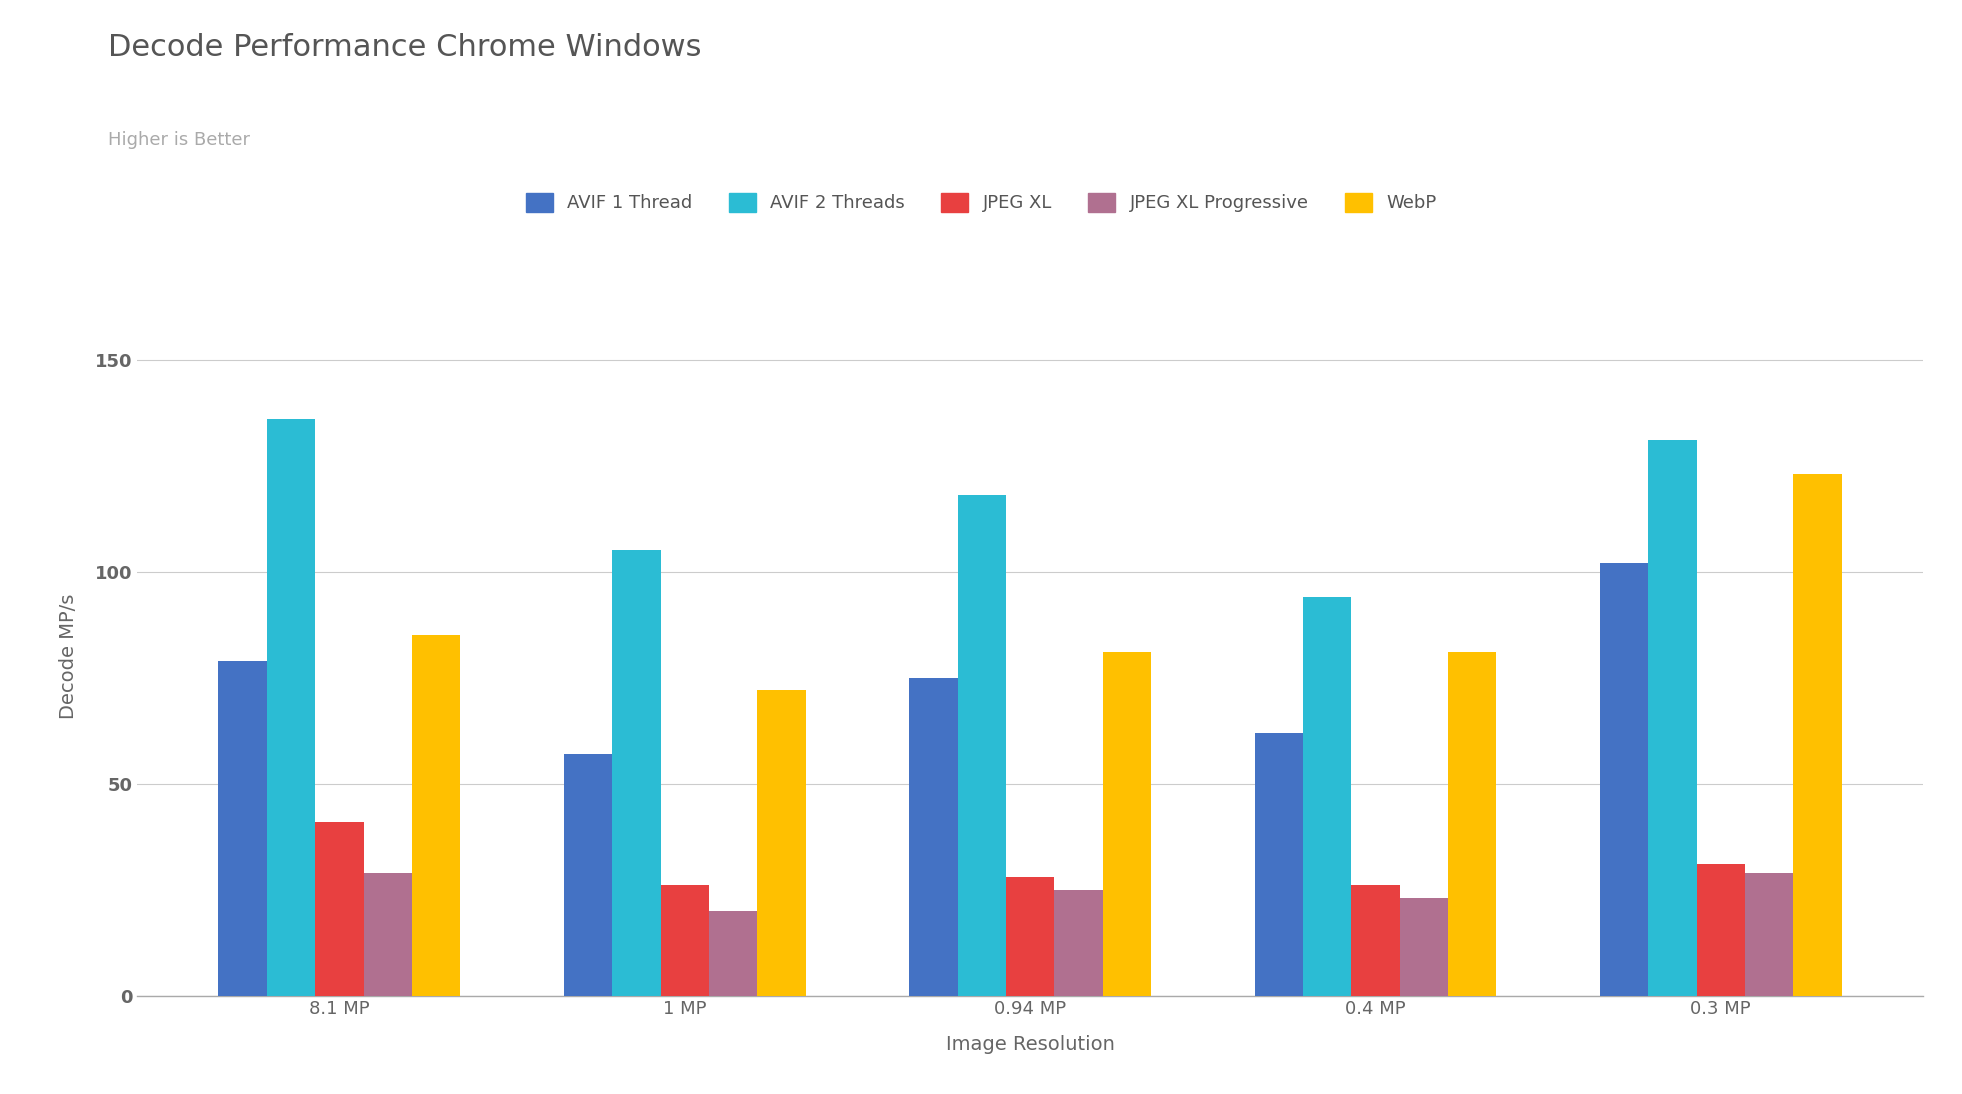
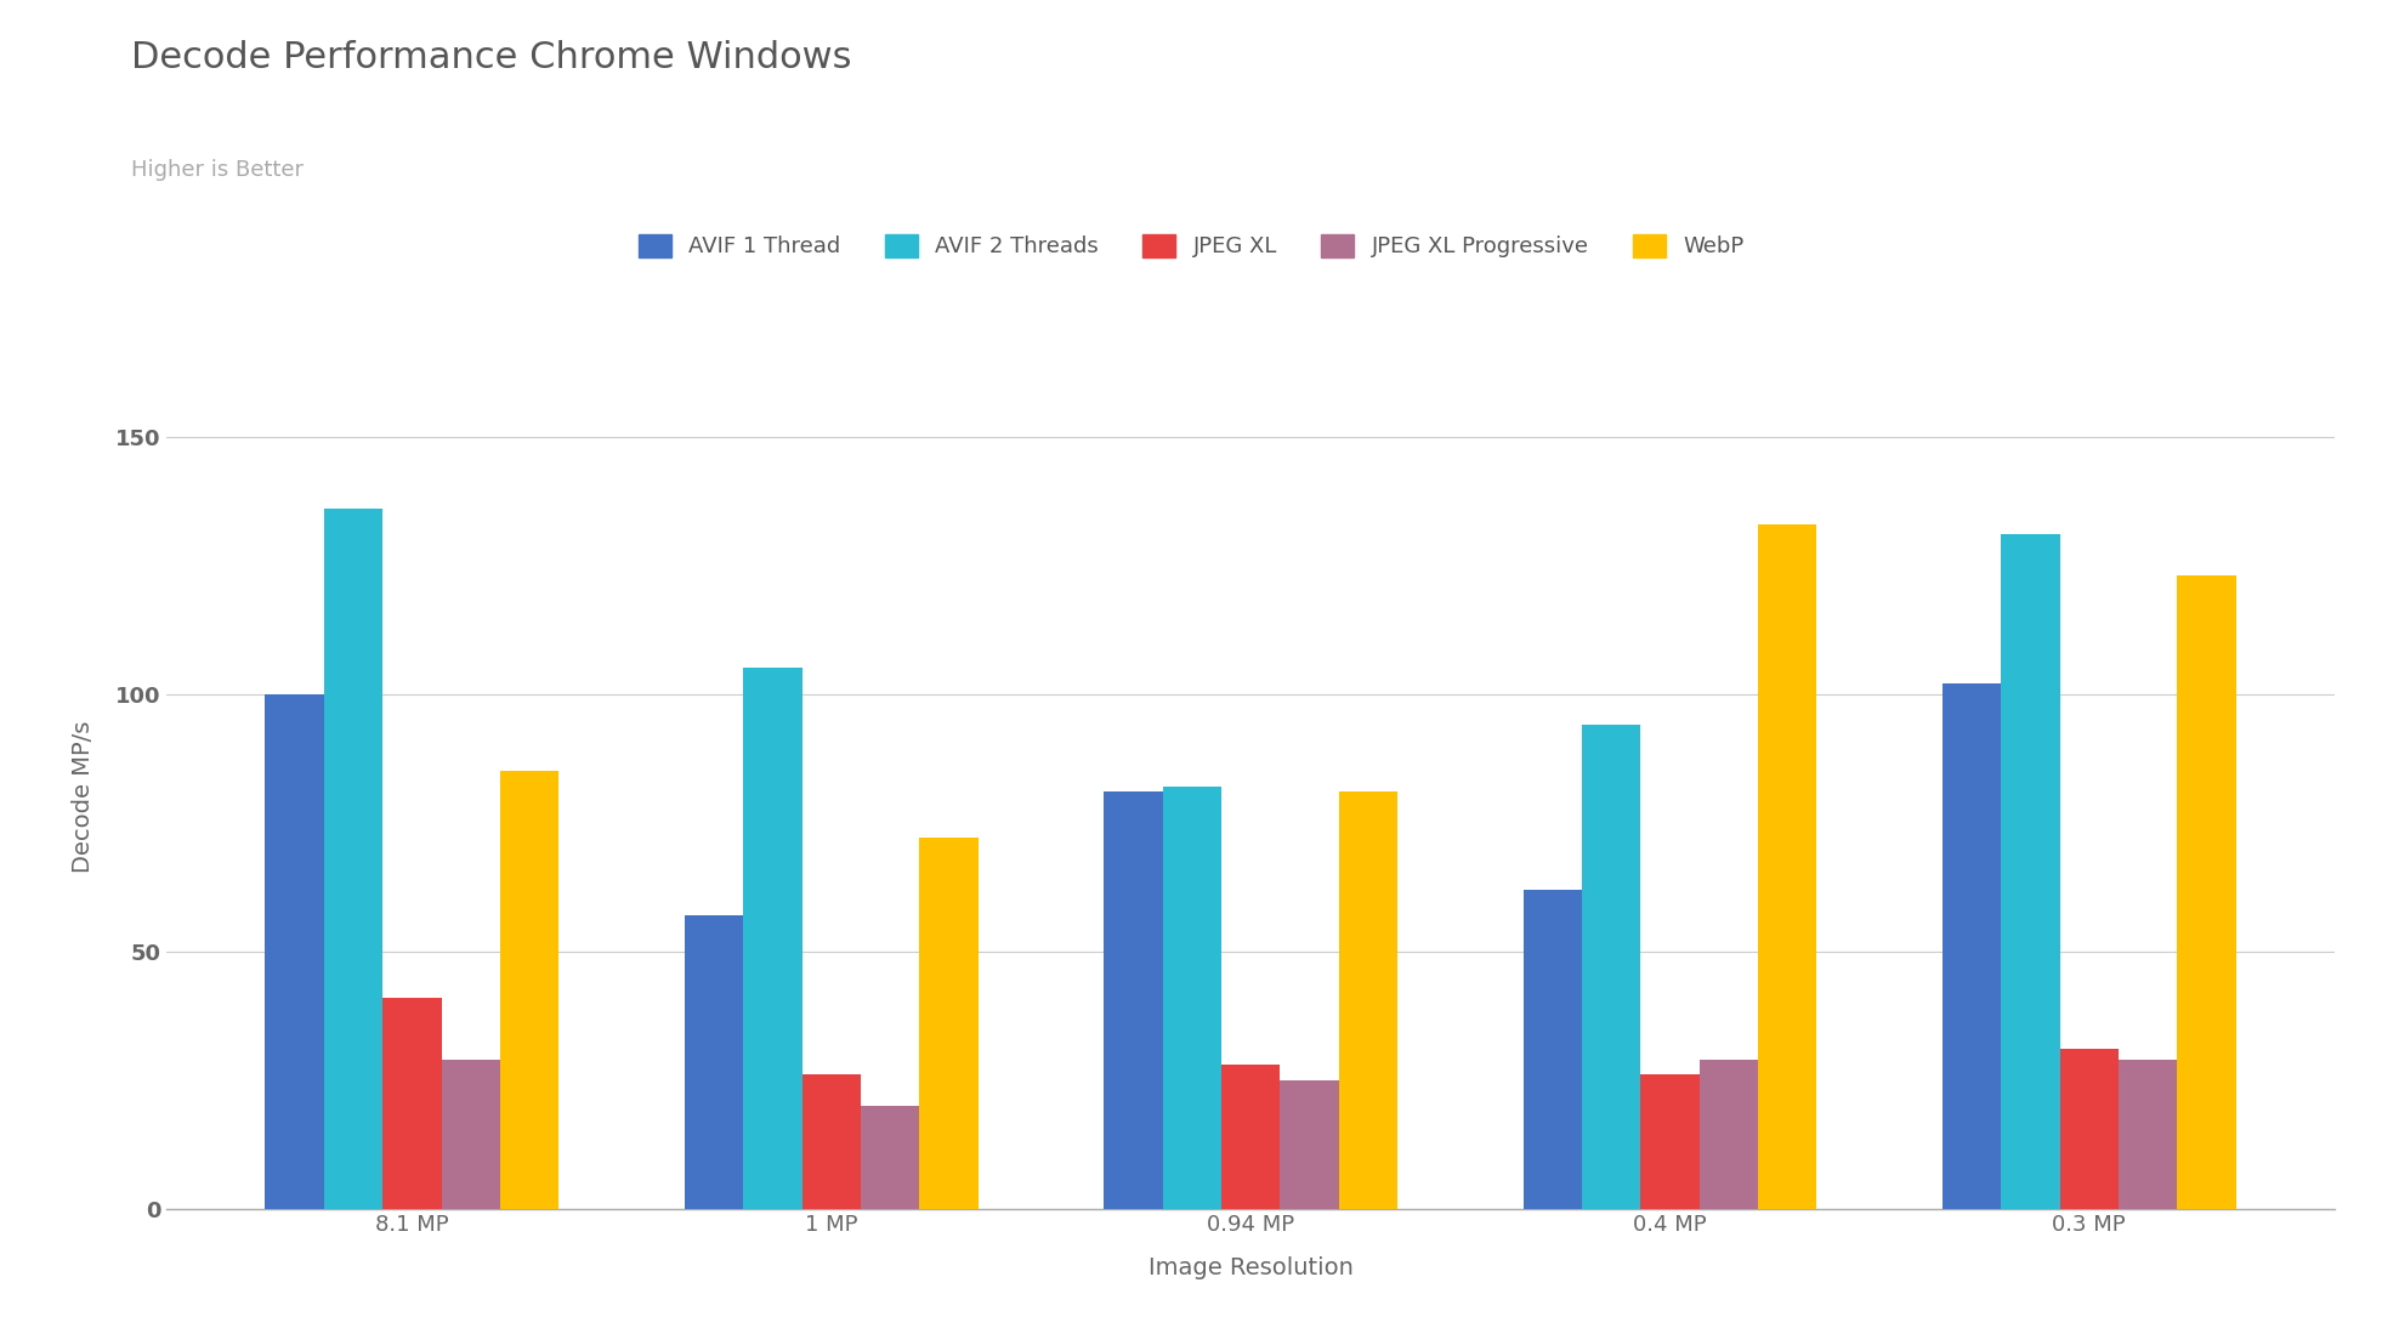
AVIF 1 Thread/8.1 MP: 79 -> 100
AVIF 1 Thread/0.94 MP: 75 -> 81
AVIF 2 Threads/0.94 MP: 118 -> 82
JPEG XL Progressive/0.4 MP: 23 -> 29
WebP/0.4 MP: 81 -> 133
